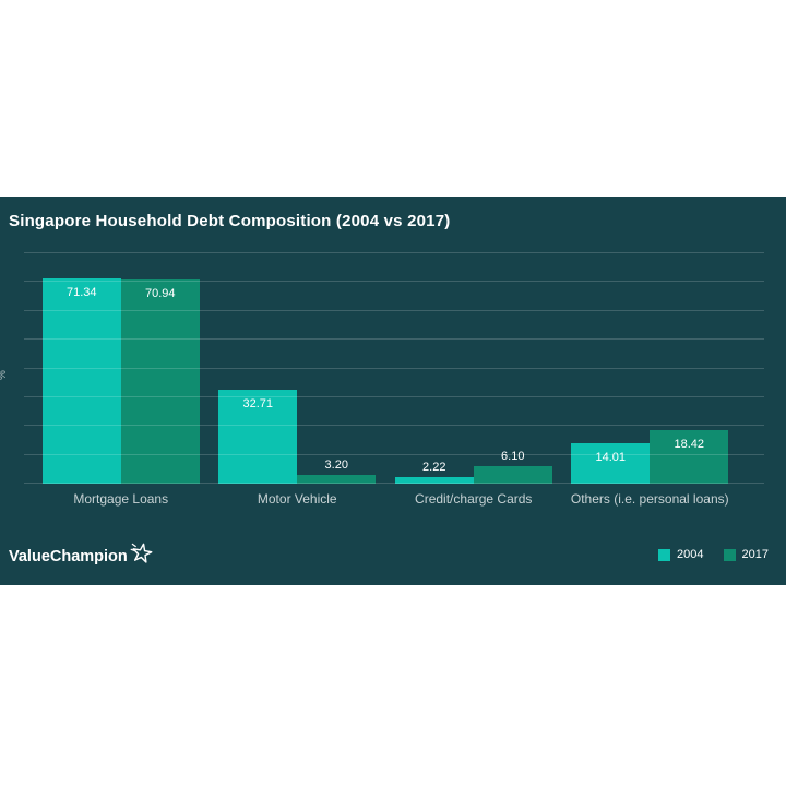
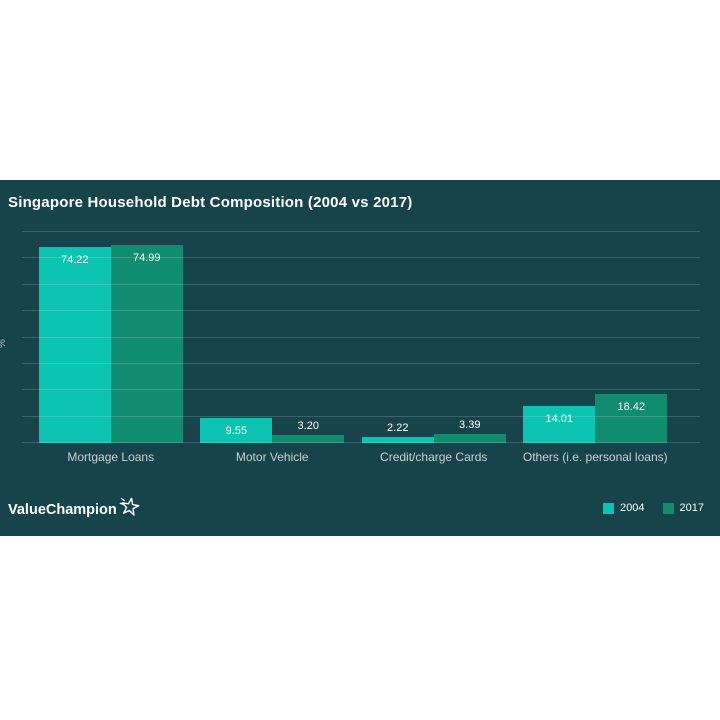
2004/Mortgage Loans: 71.34 -> 74.22
2017/Mortgage Loans: 70.94 -> 74.99
2004/Motor Vehicle: 32.71 -> 9.55
2017/Credit/charge Cards: 6.10 -> 3.39
